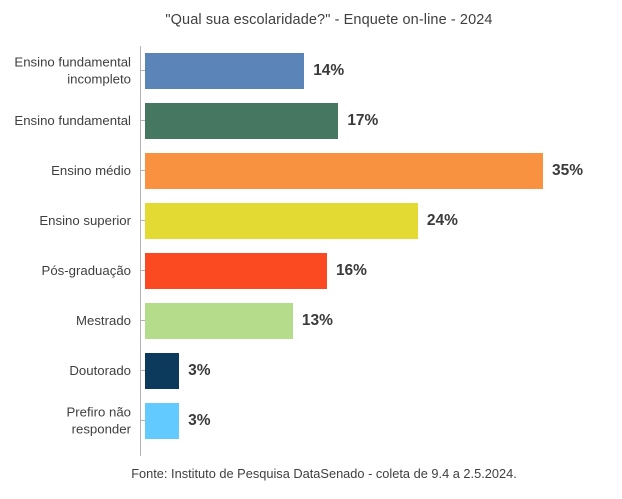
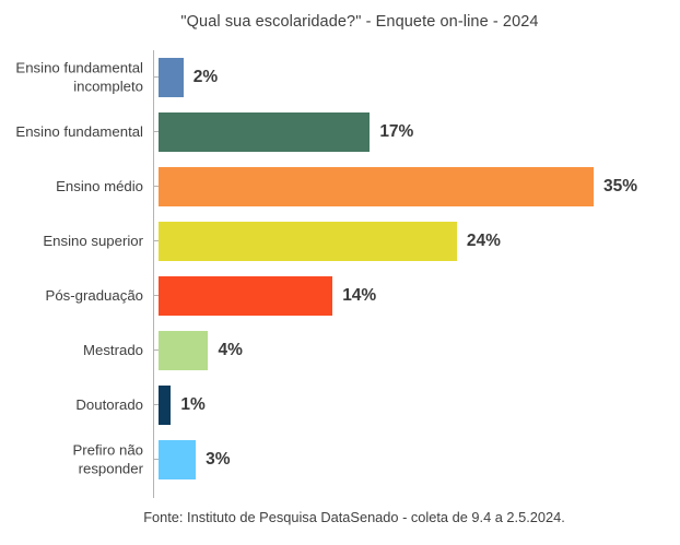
Ensino fundamental incompleto: 14% -> 2%
Pós-graduação: 16% -> 14%
Mestrado: 13% -> 4%
Doutorado: 3% -> 1%
